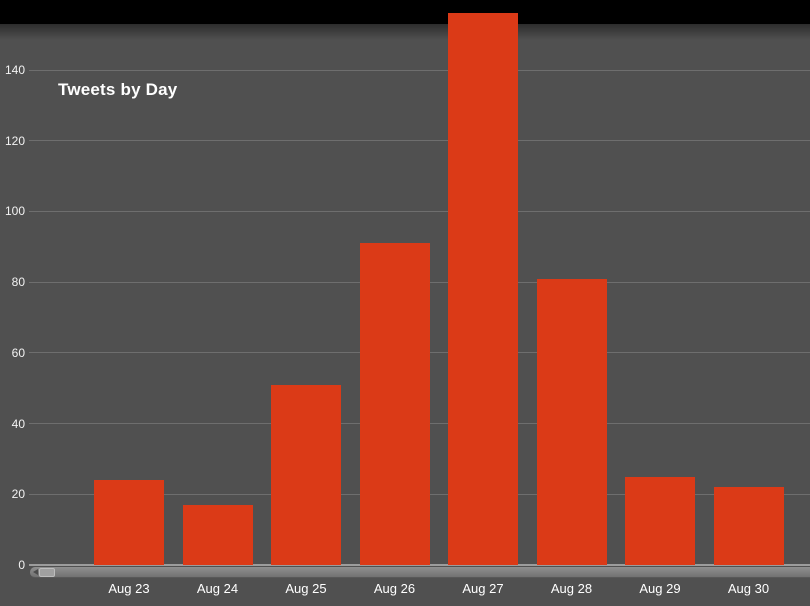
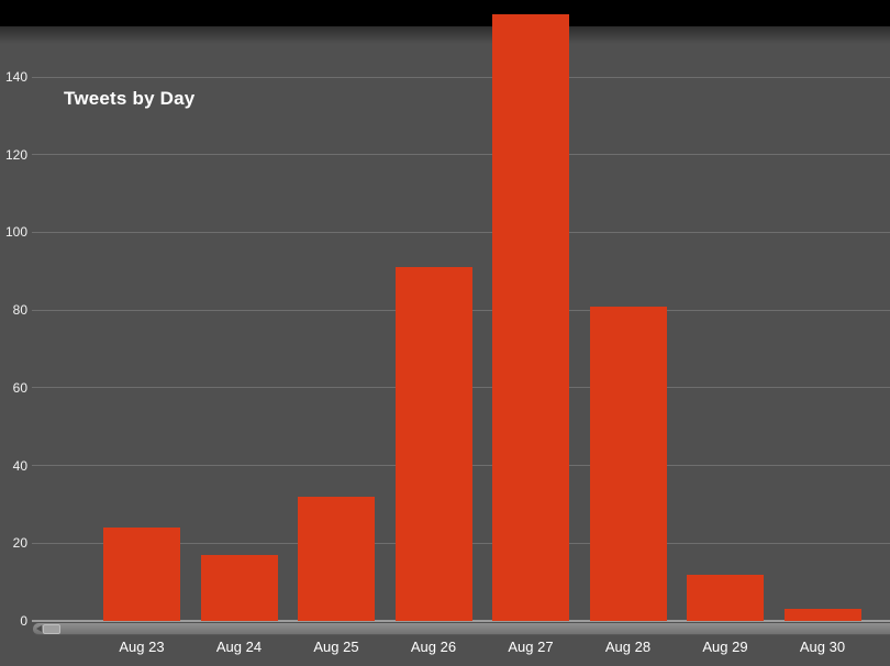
Aug 25: 51 -> 32
Aug 29: 25 -> 12
Aug 30: 22 -> 3
